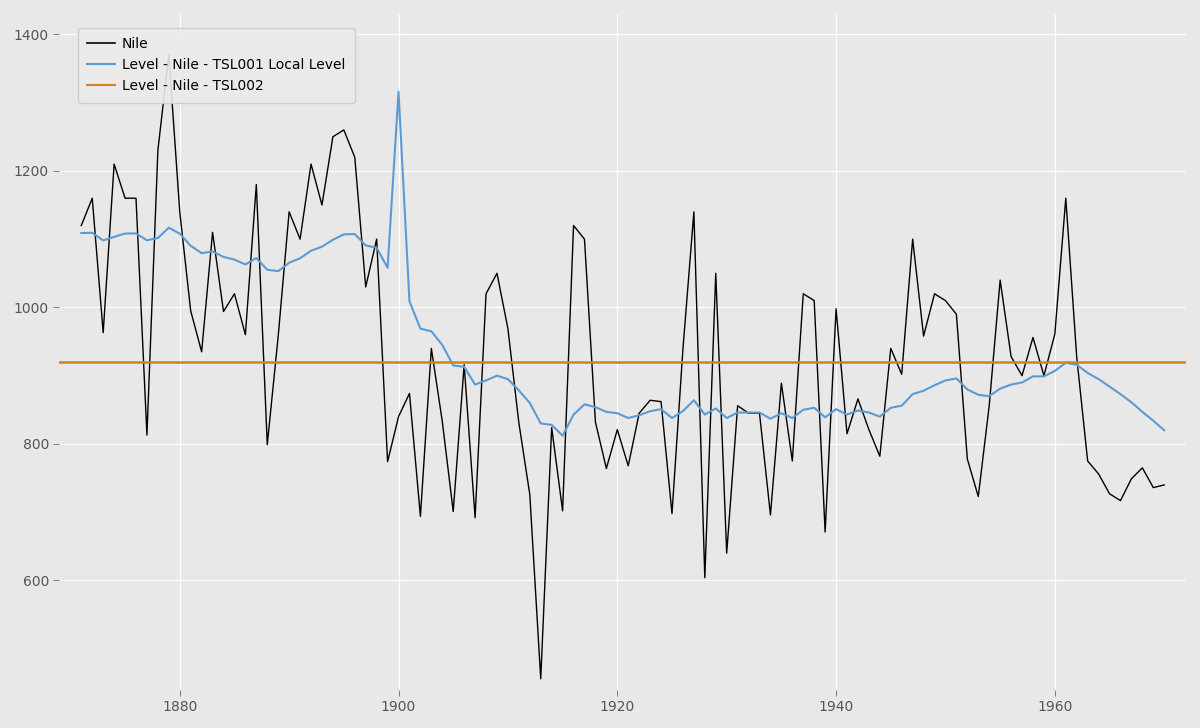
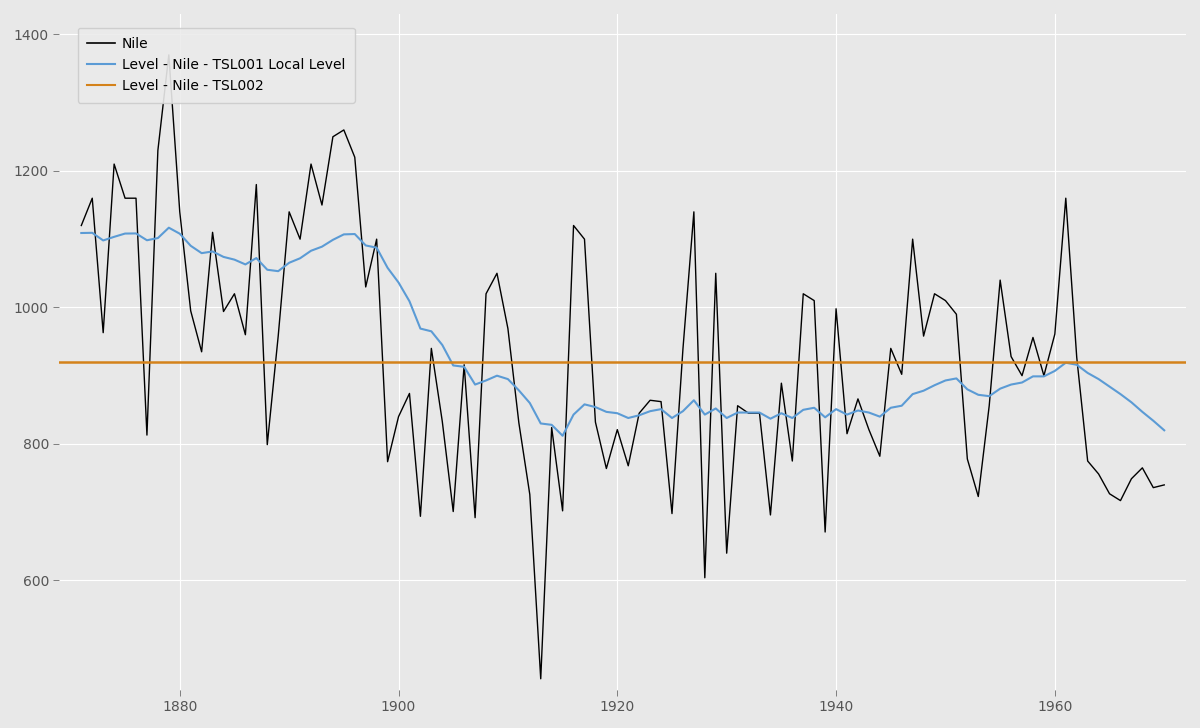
Level - Nile - TSL001 Local Level/1900: 1316 -> 1036
